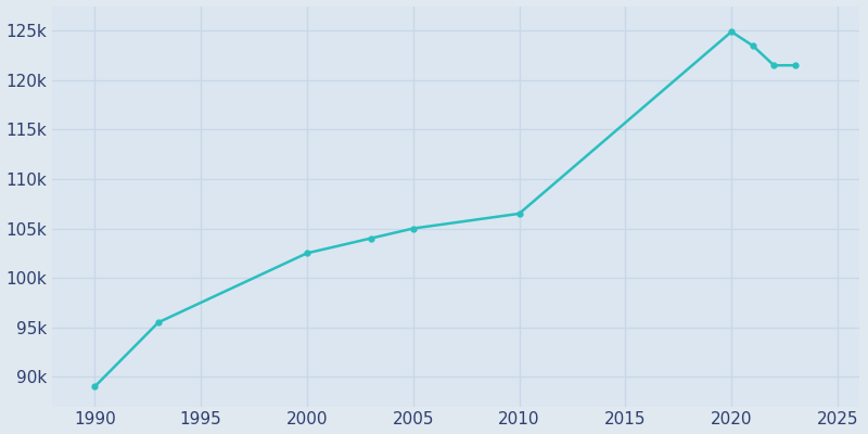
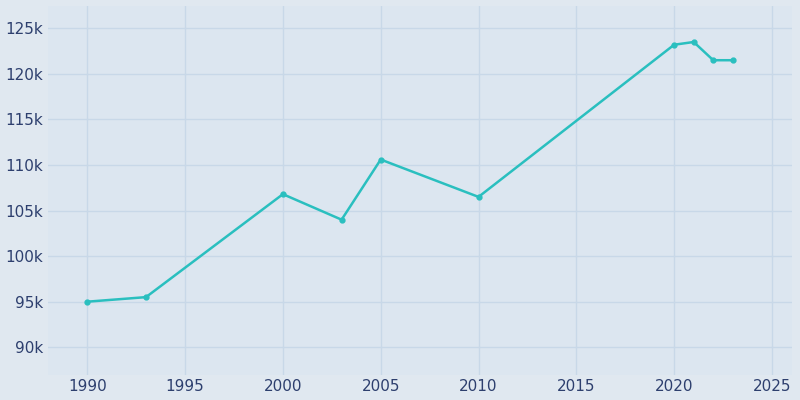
1990: 89.0k -> 95.0k
2000: 102.5k -> 106.8k
2005: 105.0k -> 110.6k
2020: 124.9k -> 123.2k
